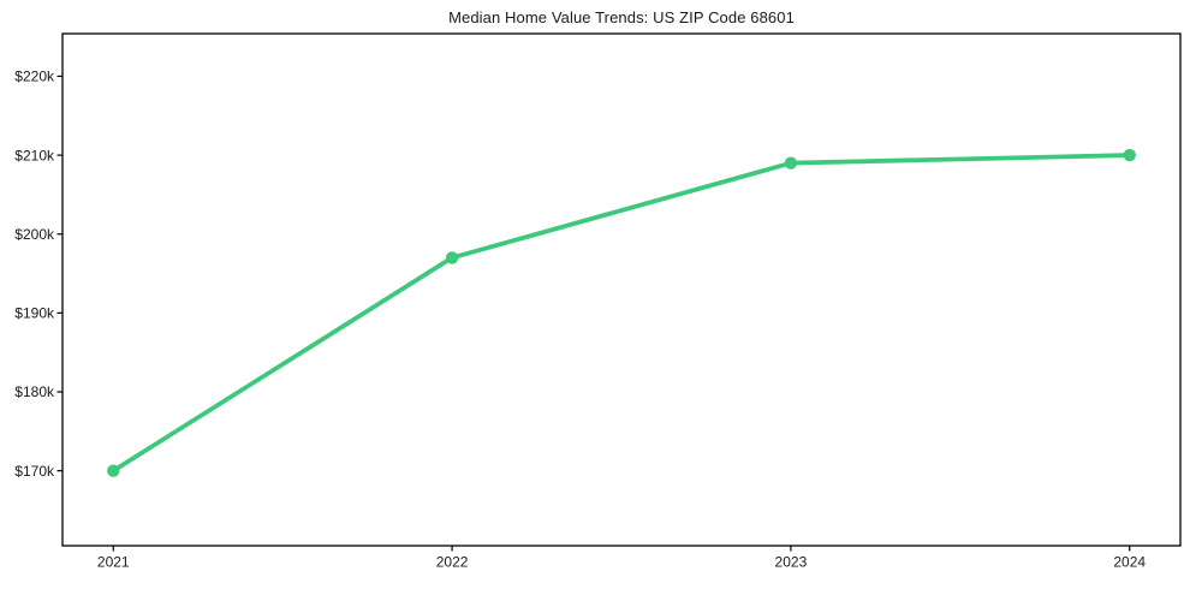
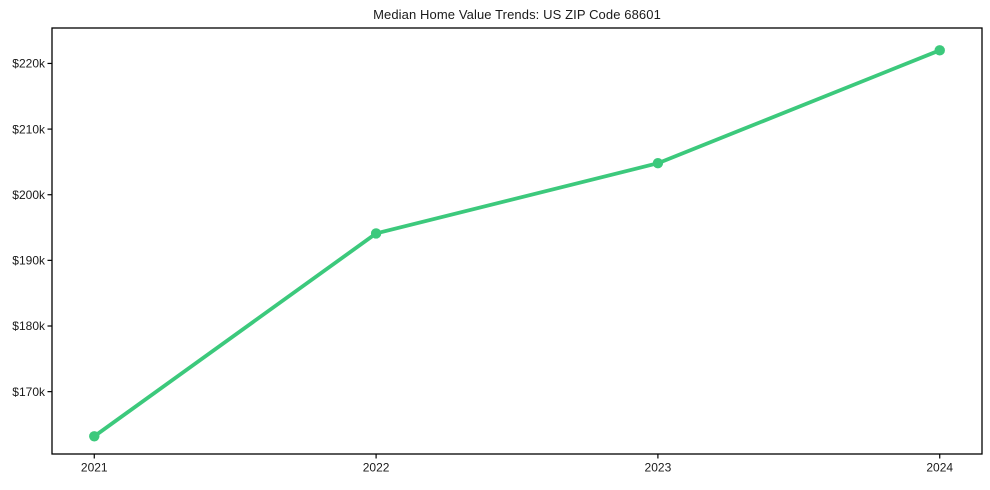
2021: $170k -> $163k
2022: $197k -> $194k
2023: $209k -> $205k
2024: $210k -> $222k
